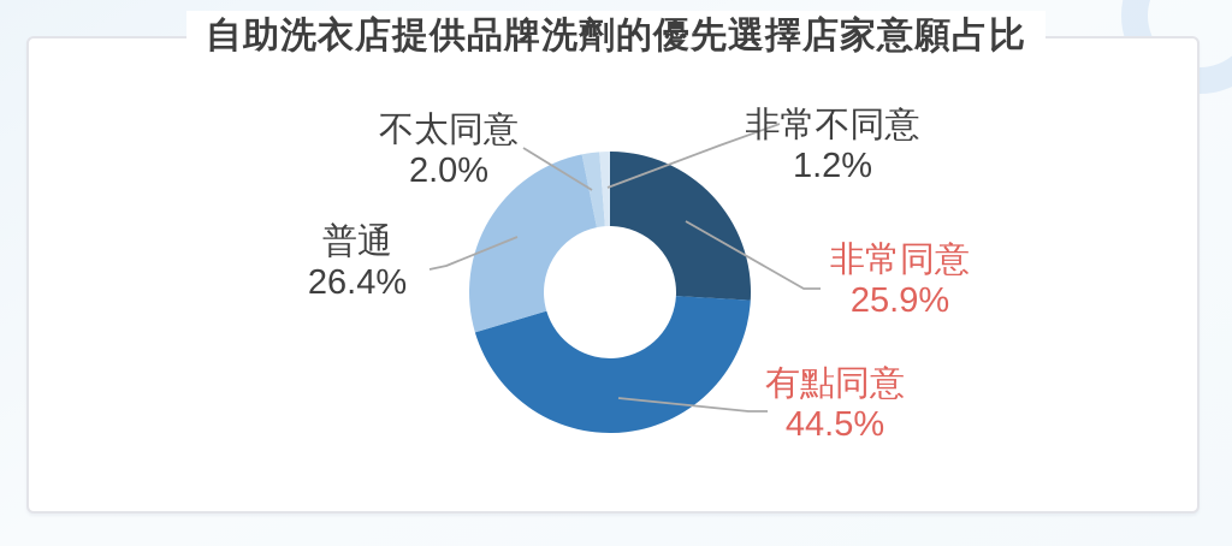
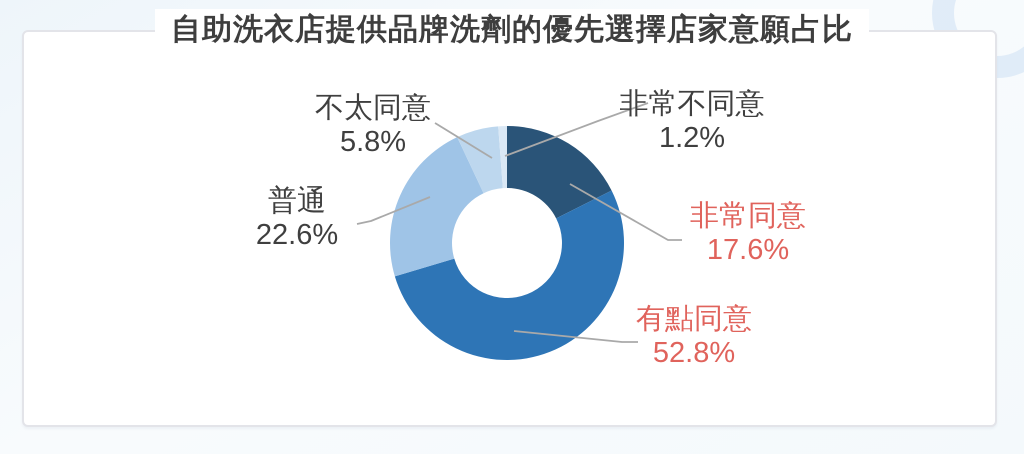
非常同意: 25.9% -> 17.6%
有點同意: 44.5% -> 52.8%
普通: 26.4% -> 22.6%
不太同意: 2.0% -> 5.8%
